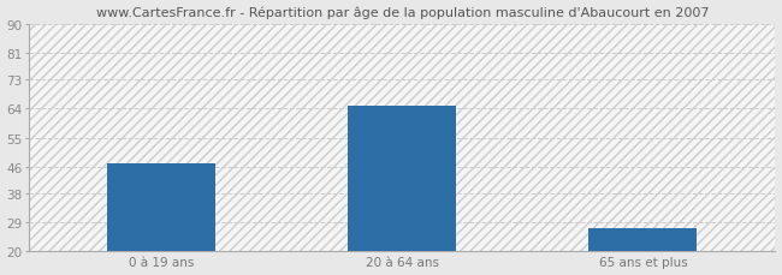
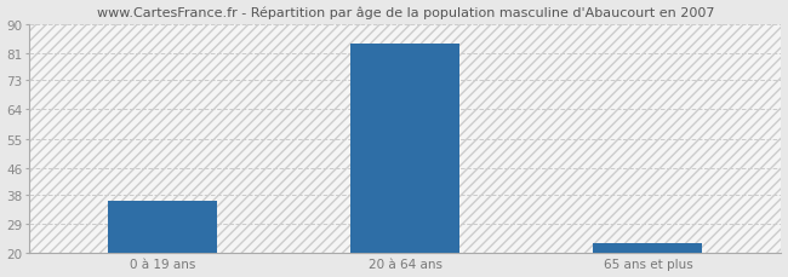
0 à 19 ans: 47 -> 36
20 à 64 ans: 65 -> 84
65 ans et plus: 27 -> 23
